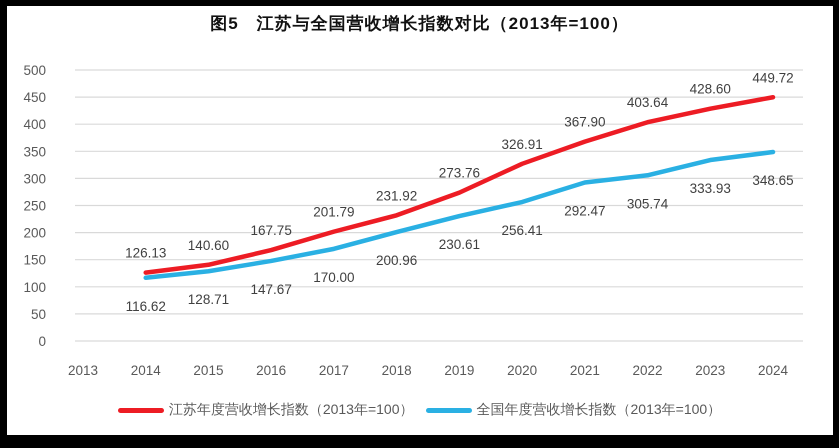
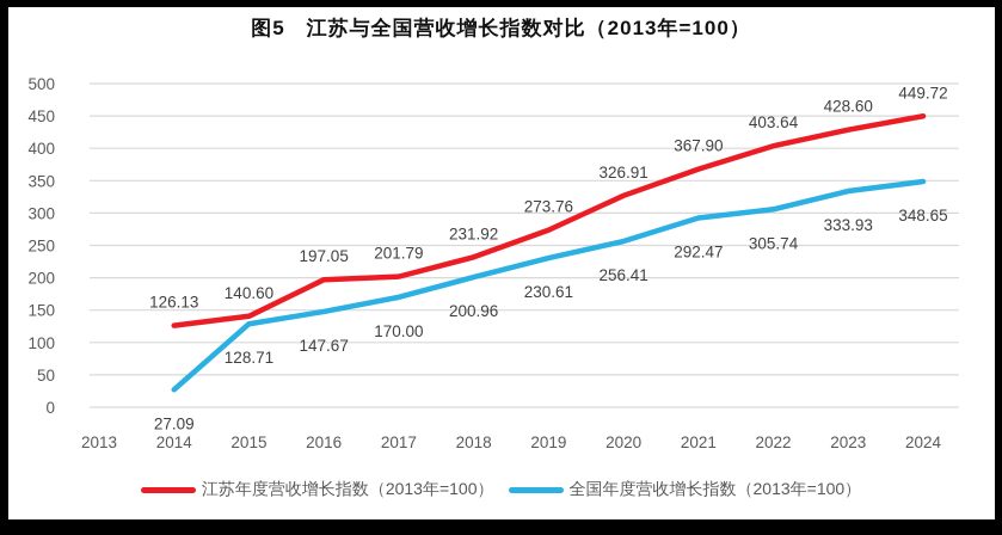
全国年度营收增长指数（2013年=100）/2014: 116.62 -> 27.09
江苏年度营收增长指数（2013年=100）/2016: 167.75 -> 197.05
